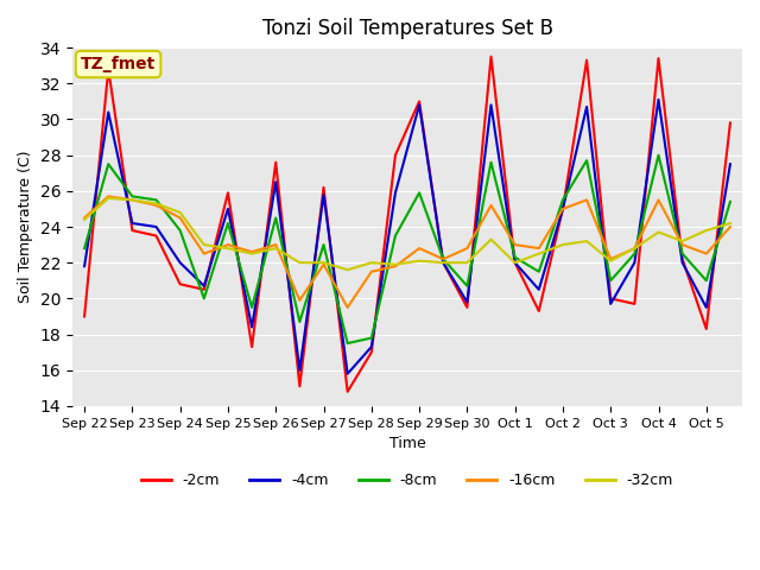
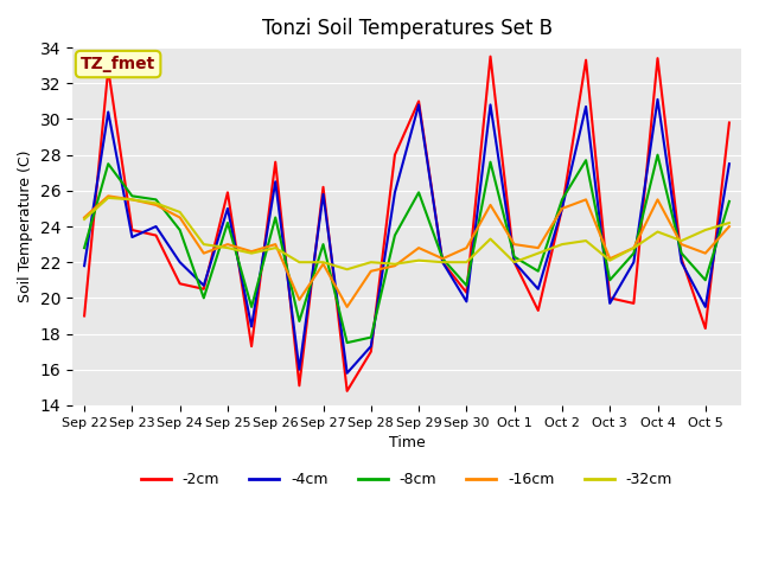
-4cm/Sep 23: 24.2 -> 23.4
-2cm/Sep 30: 19.5 -> 20.3
